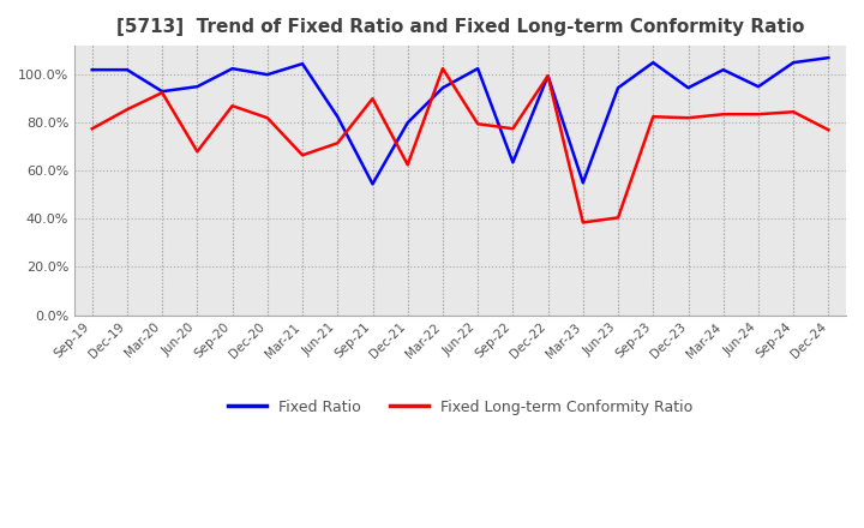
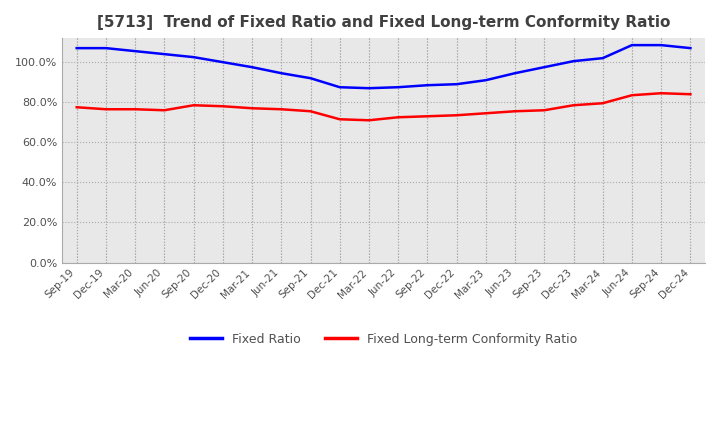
Fixed Ratio/Sep-19: 102.0% -> 107.0%
Fixed Ratio/Dec-19: 102.0% -> 107.0%
Fixed Long-term Conformity Ratio/Dec-19: 85.5% -> 76.5%
Fixed Ratio/Mar-20: 93.0% -> 105.5%
Fixed Long-term Conformity Ratio/Mar-20: 92.5% -> 76.5%
Fixed Ratio/Jun-20: 95.0% -> 104.0%
Fixed Long-term Conformity Ratio/Jun-20: 68.0% -> 76.0%
Fixed Long-term Conformity Ratio/Sep-20: 87.0% -> 78.5%
Fixed Long-term Conformity Ratio/Dec-20: 82.0% -> 78.0%
Fixed Ratio/Mar-21: 104.5% -> 97.5%
Fixed Long-term Conformity Ratio/Mar-21: 66.5% -> 77.0%
Fixed Ratio/Jun-21: 82.5% -> 94.5%
Fixed Long-term Conformity Ratio/Jun-21: 71.5% -> 76.5%
Fixed Ratio/Sep-21: 54.5% -> 92.0%
Fixed Long-term Conformity Ratio/Sep-21: 90.0% -> 75.5%
Fixed Ratio/Dec-21: 80.0% -> 87.5%
Fixed Long-term Conformity Ratio/Dec-21: 62.5% -> 71.5%
Fixed Ratio/Mar-22: 94.5% -> 87.0%
Fixed Long-term Conformity Ratio/Mar-22: 102.5% -> 71.0%
Fixed Ratio/Jun-22: 102.5% -> 87.5%
Fixed Long-term Conformity Ratio/Jun-22: 79.5% -> 72.5%
Fixed Ratio/Sep-22: 63.5% -> 88.5%
Fixed Long-term Conformity Ratio/Sep-22: 77.5% -> 73.0%
Fixed Ratio/Dec-22: 99.5% -> 89.0%
Fixed Long-term Conformity Ratio/Dec-22: 99.5% -> 73.5%
Fixed Ratio/Mar-23: 55.0% -> 91.0%
Fixed Long-term Conformity Ratio/Mar-23: 38.5% -> 74.5%
Fixed Long-term Conformity Ratio/Jun-23: 40.5% -> 75.5%
Fixed Ratio/Sep-23: 105.0% -> 97.5%
Fixed Long-term Conformity Ratio/Sep-23: 82.5% -> 76.0%
Fixed Ratio/Dec-23: 94.5% -> 100.5%
Fixed Long-term Conformity Ratio/Dec-23: 82.0% -> 78.5%
Fixed Long-term Conformity Ratio/Mar-24: 83.5% -> 79.5%
Fixed Ratio/Jun-24: 95.0% -> 108.5%
Fixed Ratio/Sep-24: 105.0% -> 108.5%
Fixed Long-term Conformity Ratio/Dec-24: 77.0% -> 84.0%
